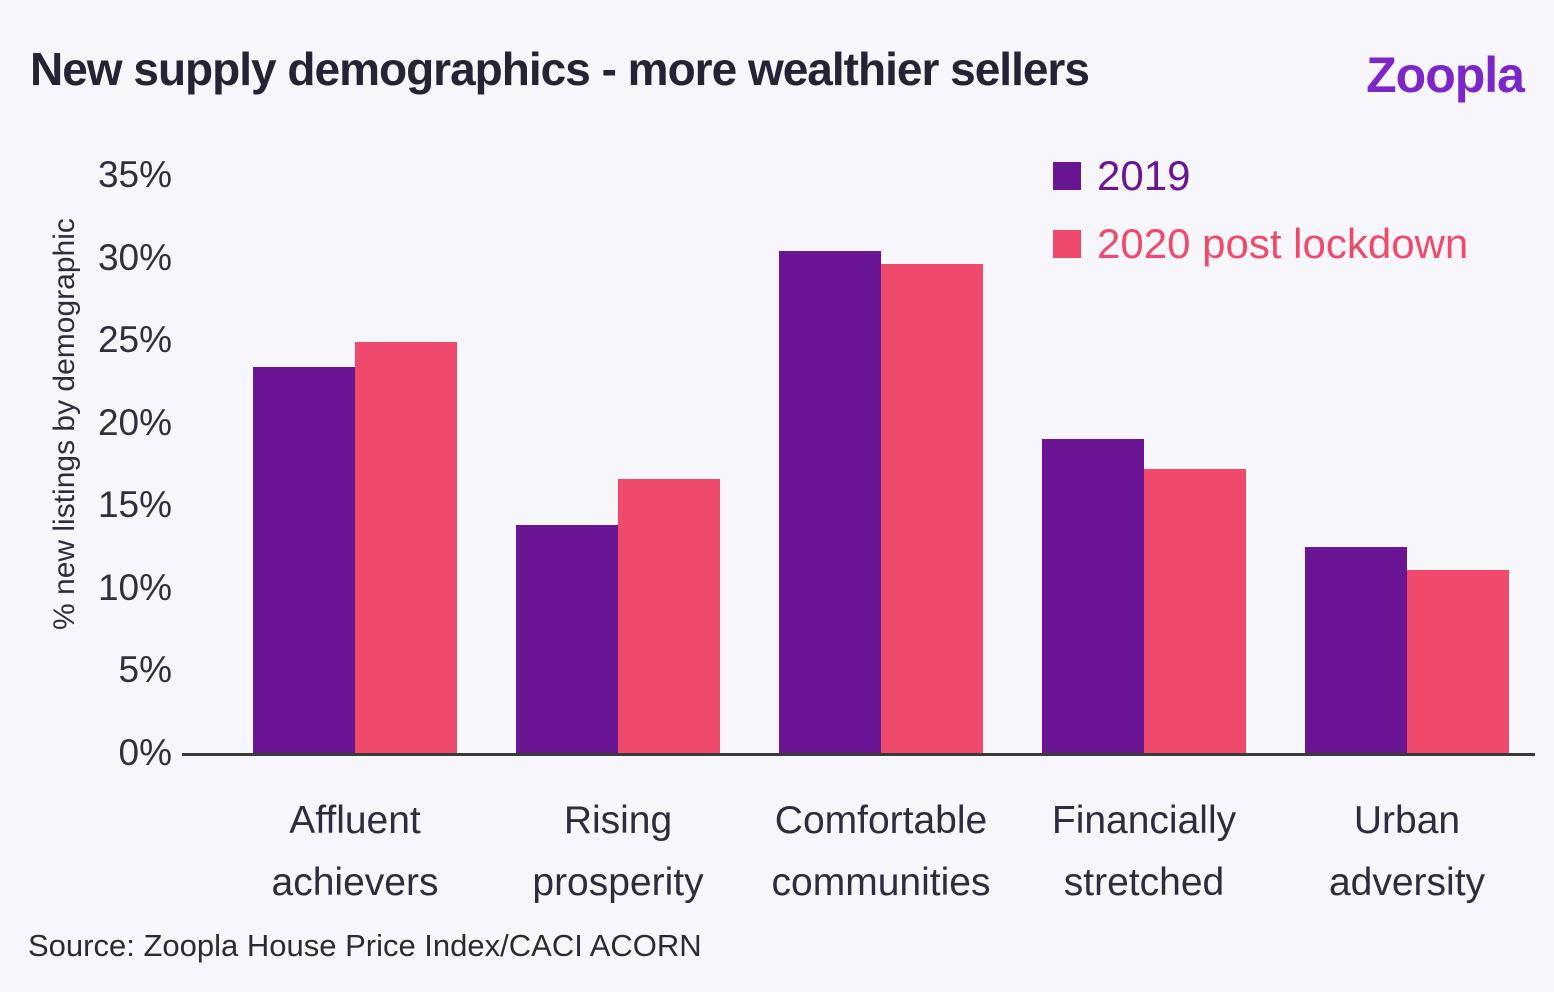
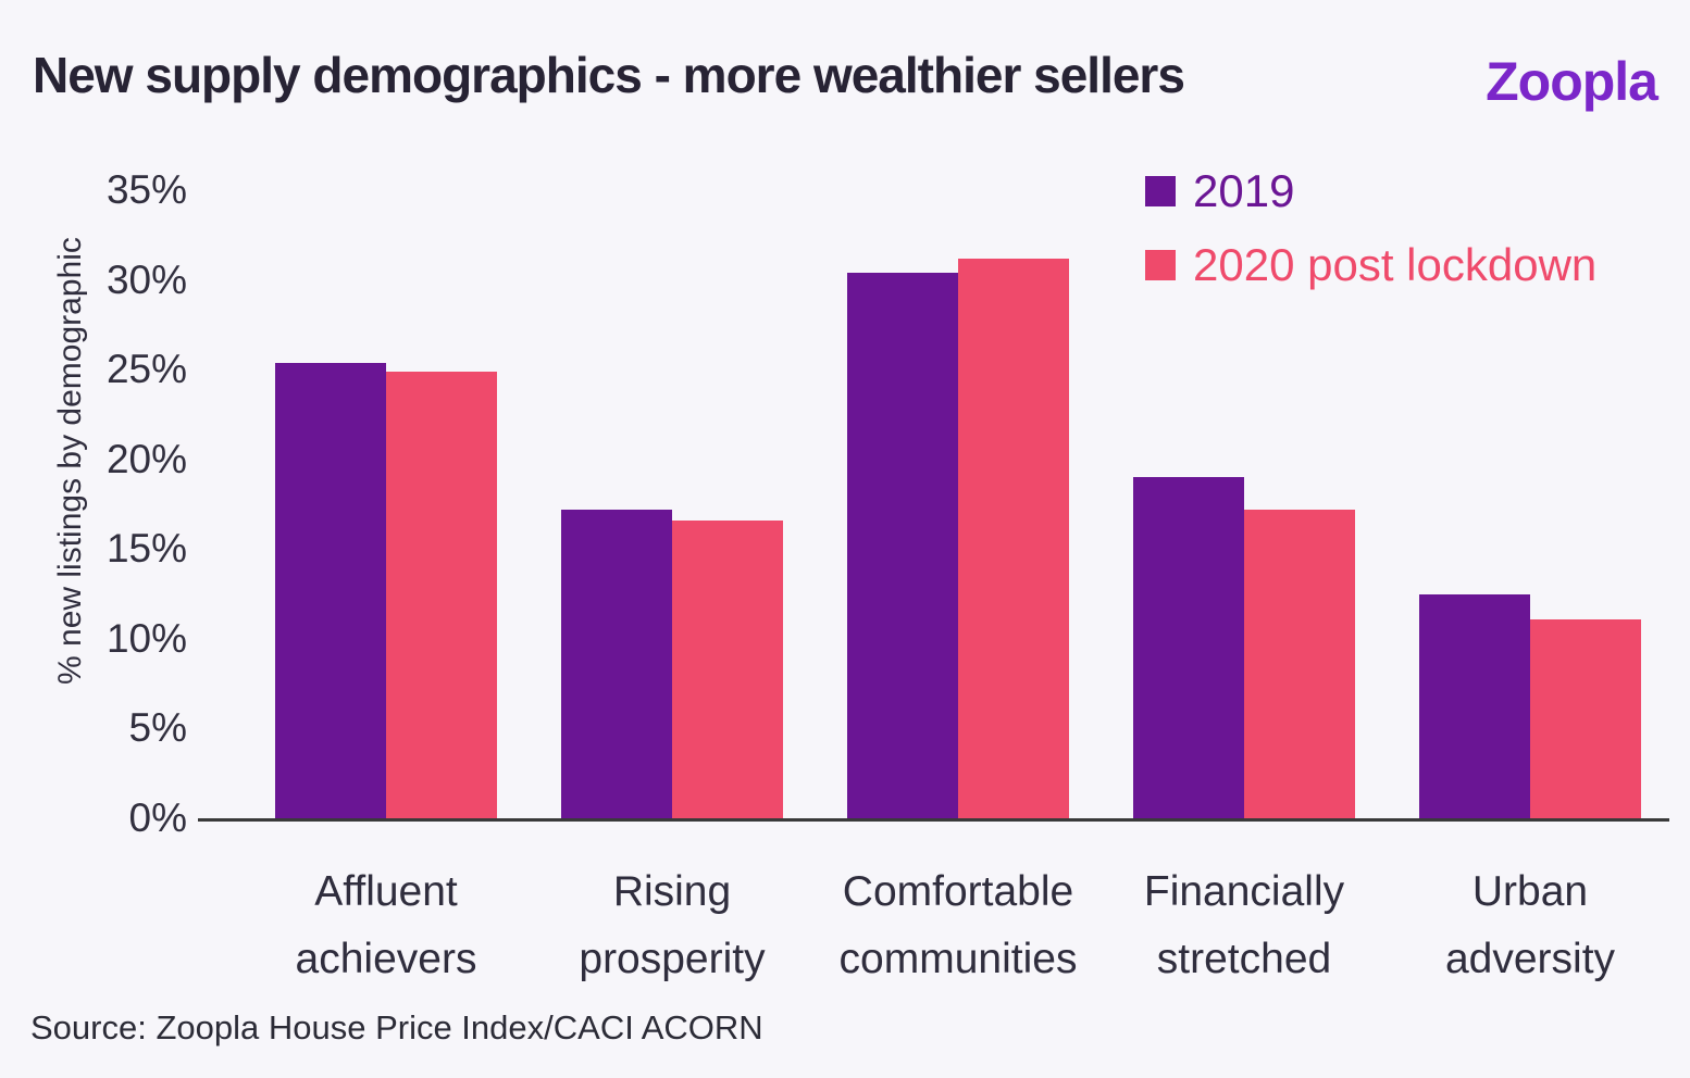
2019/Affluent achievers: 23.4% -> 25.4%
2019/Rising prosperity: 13.8% -> 17.2%
2020 post lockdown/Comfortable communities: 29.6% -> 31.2%
